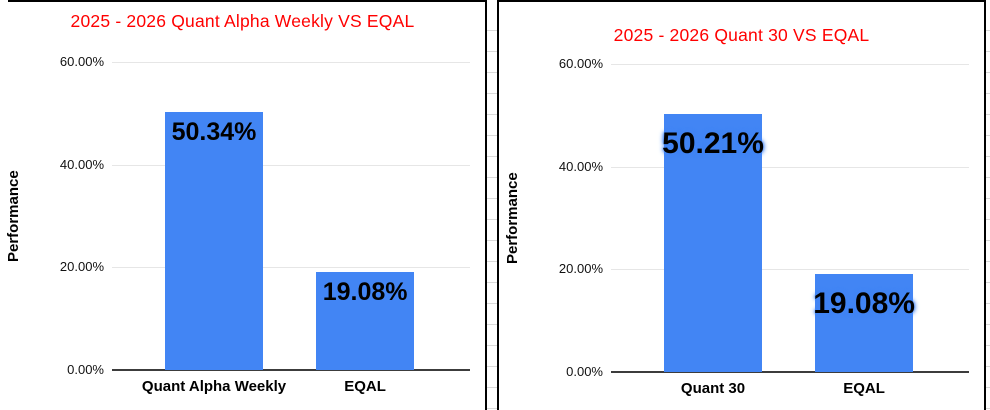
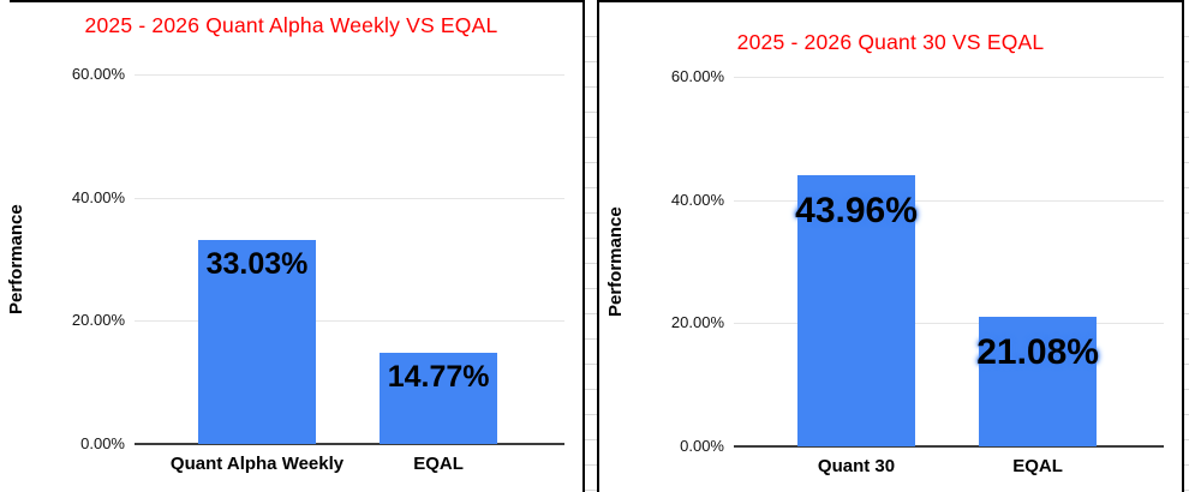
2025 - 2026 Quant Alpha Weekly VS EQAL/Quant Alpha Weekly: 50.34% -> 33.03%
2025 - 2026 Quant Alpha Weekly VS EQAL/EQAL: 19.08% -> 14.77%
2025 - 2026 Quant 30 VS EQAL/Quant 30: 50.21% -> 43.96%
2025 - 2026 Quant 30 VS EQAL/EQAL: 19.08% -> 21.08%
